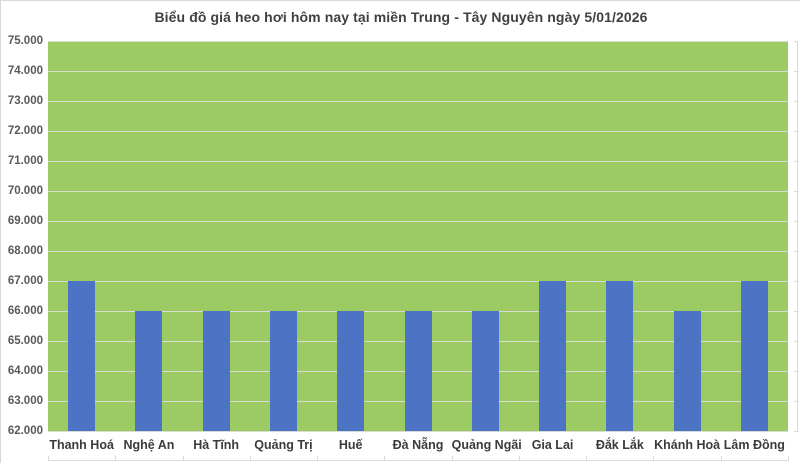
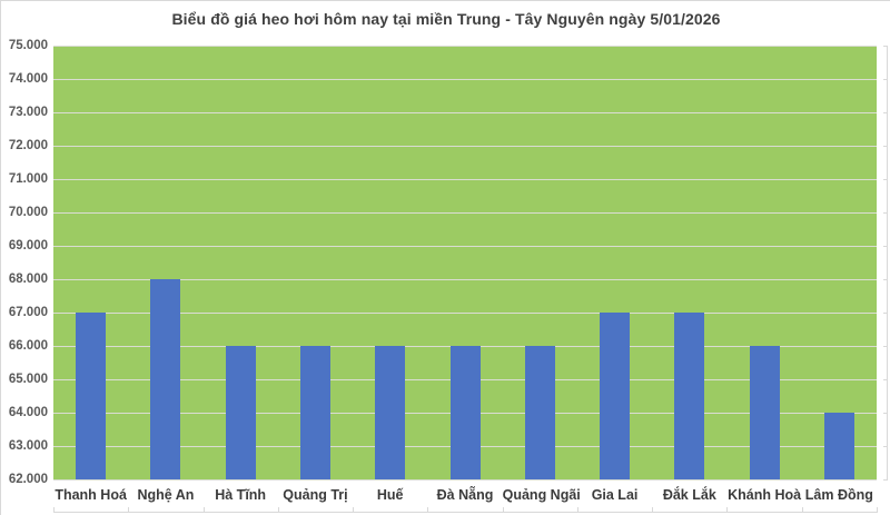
Nghệ An: 66000 -> 68000
Lâm Đồng: 67000 -> 64000
